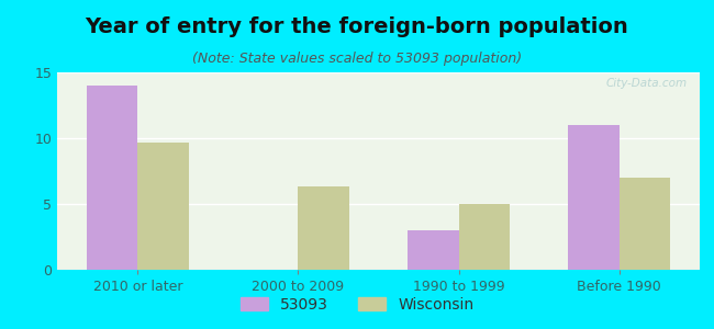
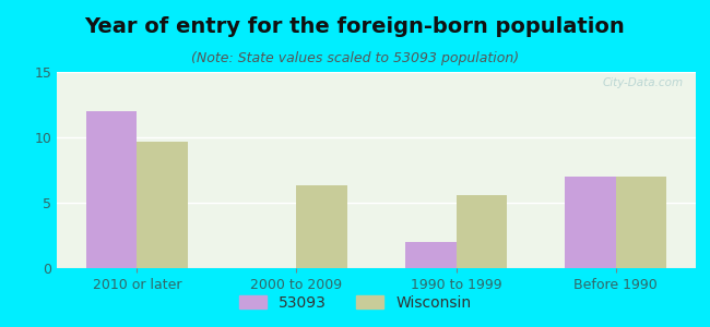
53093/2010 or later: 14 -> 12
53093/1990 to 1999: 3 -> 2
Wisconsin/1990 to 1999: 5.0 -> 5.6
53093/Before 1990: 11 -> 7
